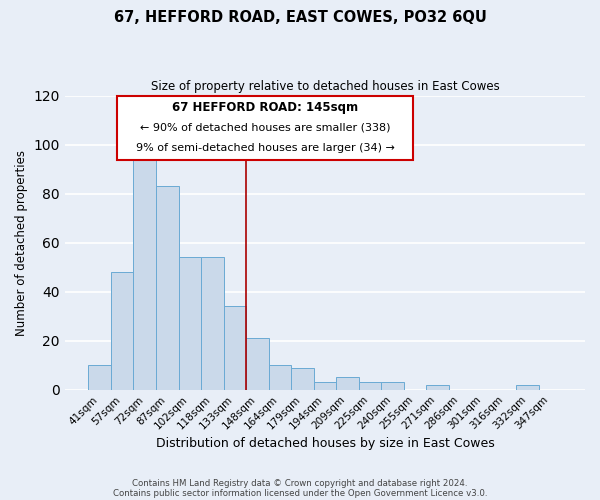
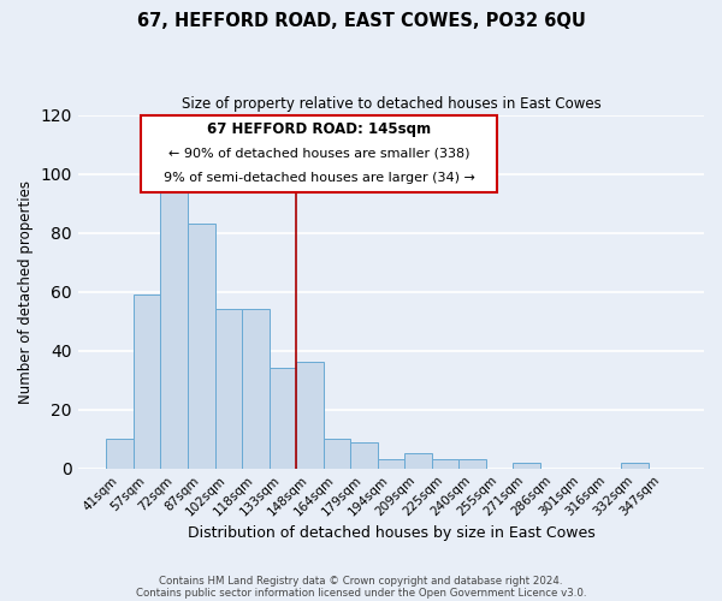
57sqm: 48 -> 59
148sqm: 21 -> 36
